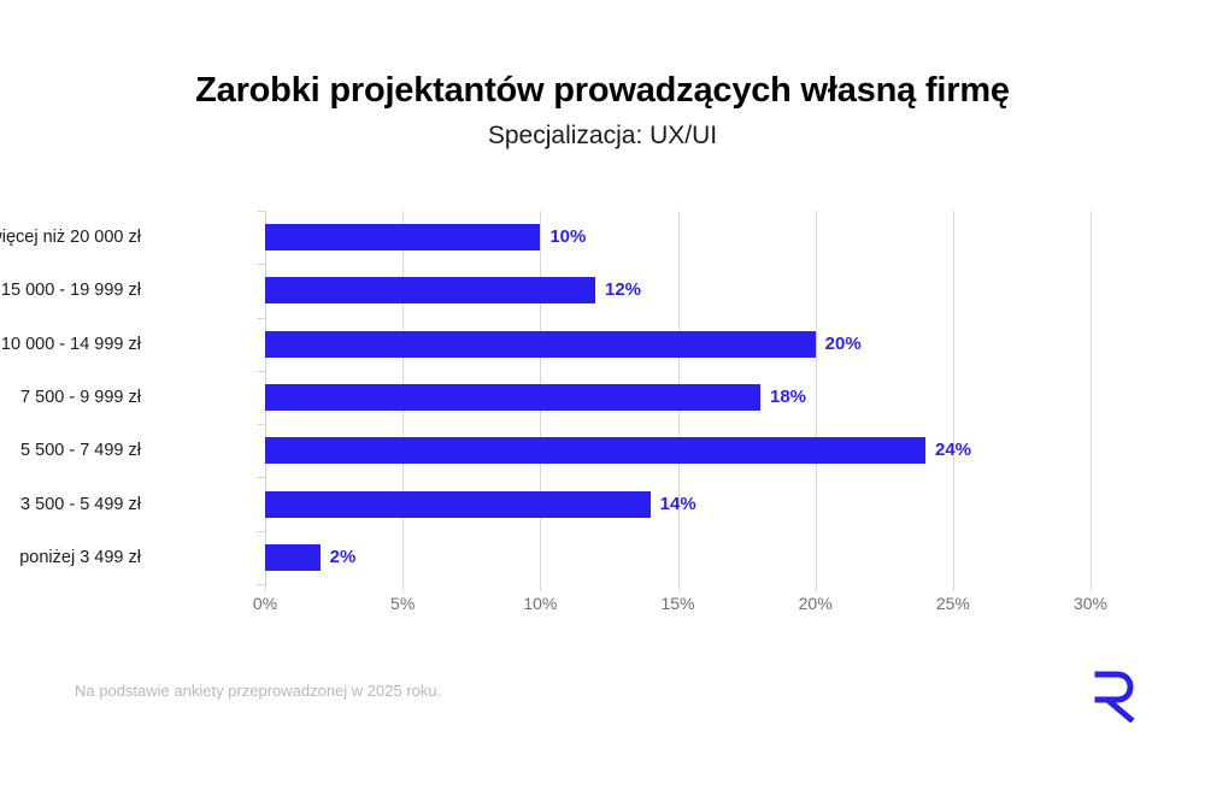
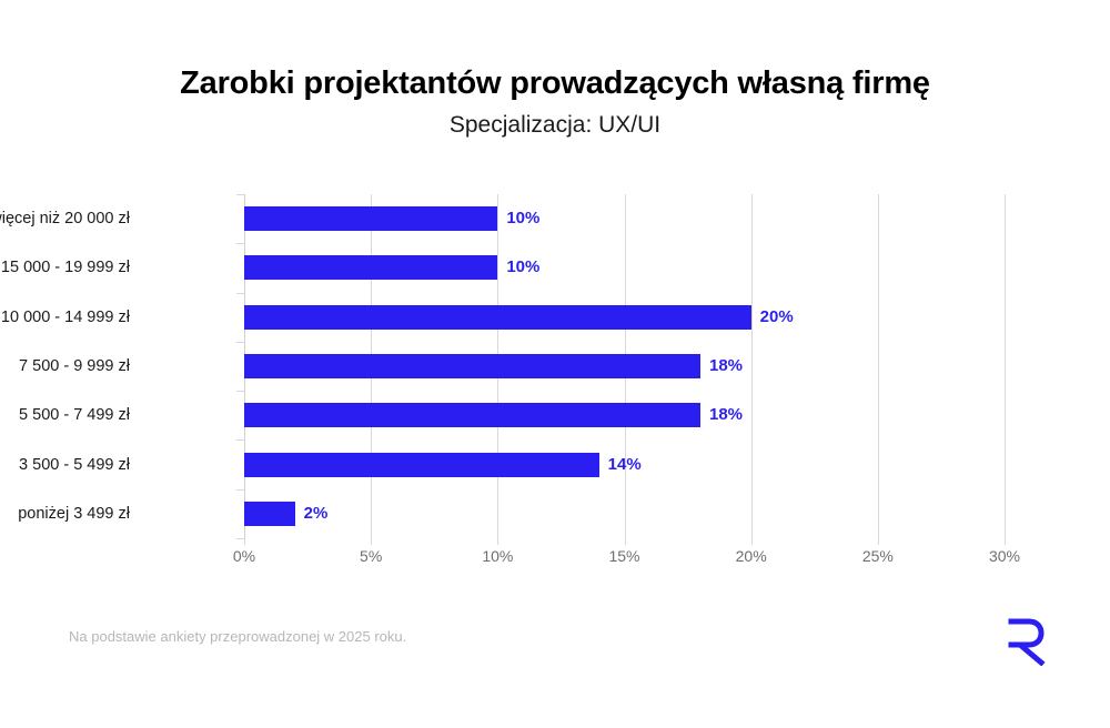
15 000 - 19 999 zł: 12% -> 10%
5 500 - 7 499 zł: 24% -> 18%
